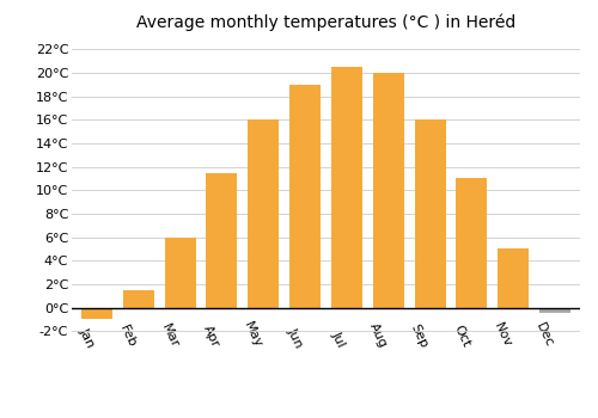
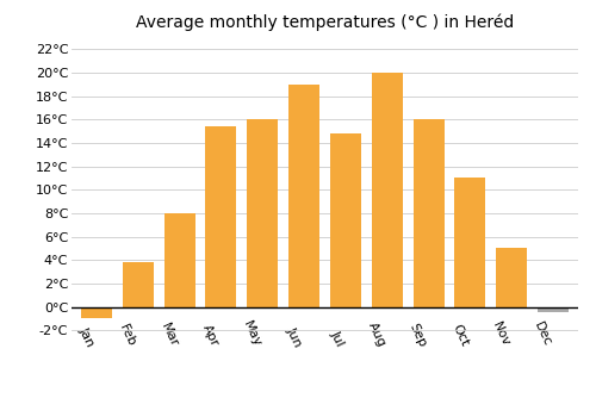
Feb: 1.5°C -> 3.8°C
Mar: 6.0°C -> 8.0°C
Apr: 11.5°C -> 15.4°C
Jul: 20.5°C -> 14.8°C
